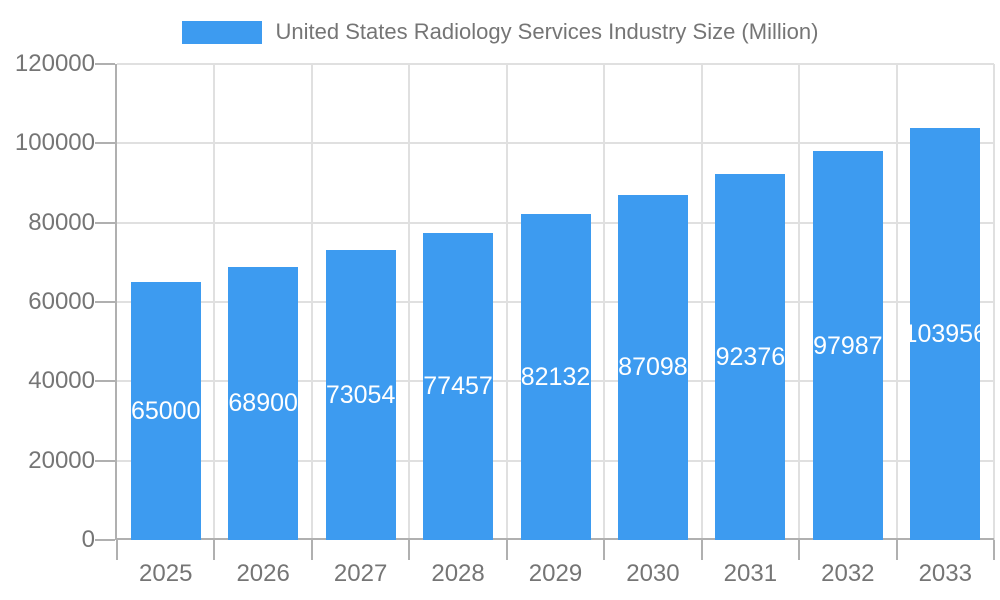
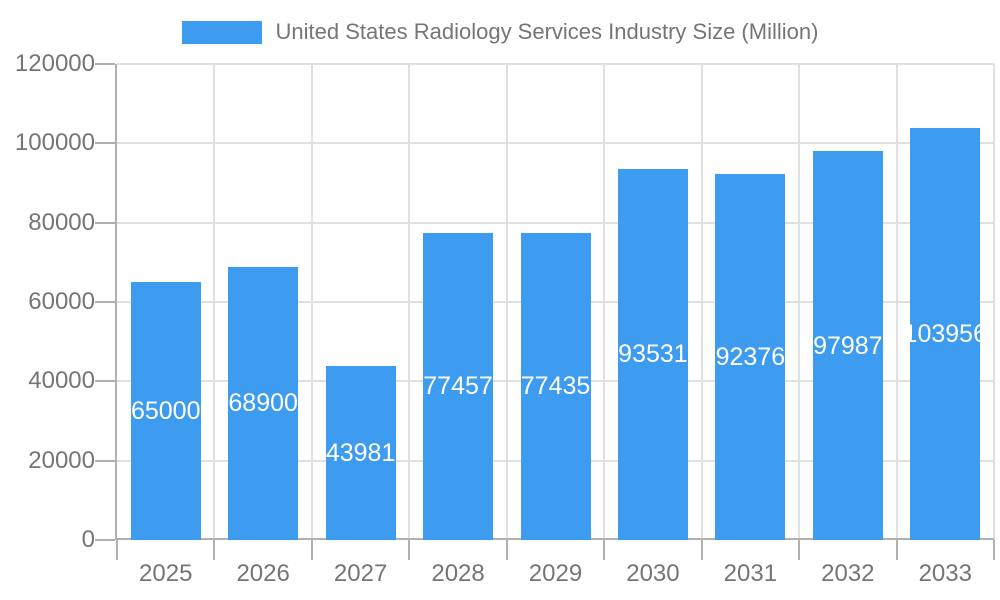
2027: 73054 -> 43981
2029: 82132 -> 77435
2030: 87098 -> 93531
